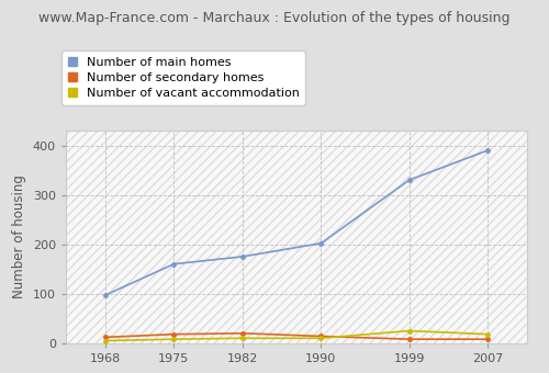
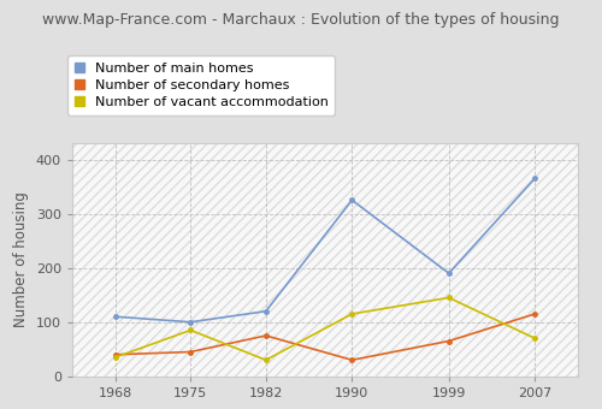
Number of main homes/1968: 97 -> 110
Number of secondary homes/1968: 12 -> 40
Number of vacant accommodation/1968: 5 -> 35
Number of main homes/1975: 160 -> 100
Number of secondary homes/1975: 18 -> 45
Number of vacant accommodation/1975: 8 -> 85
Number of main homes/1982: 175 -> 120
Number of secondary homes/1982: 20 -> 75
Number of vacant accommodation/1982: 10 -> 30
Number of main homes/1990: 202 -> 325
Number of secondary homes/1990: 14 -> 30
Number of vacant accommodation/1990: 10 -> 115
Number of main homes/1999: 330 -> 190
Number of secondary homes/1999: 8 -> 65
Number of vacant accommodation/1999: 25 -> 145
Number of main homes/2007: 390 -> 365
Number of secondary homes/2007: 8 -> 115
Number of vacant accommodation/2007: 18 -> 70
